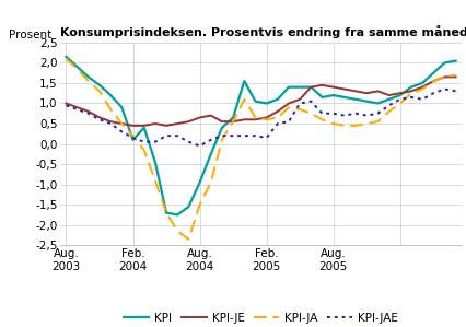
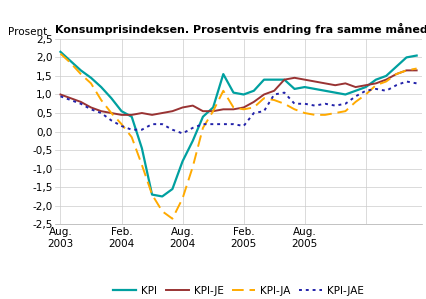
KPI/Feb. 2004: 0,10 -> 0,55
KPI/Aug. 2004: -0,95 -> -0,80
KPI-JA/Aug. 2004: -1,50 -> -1,80
